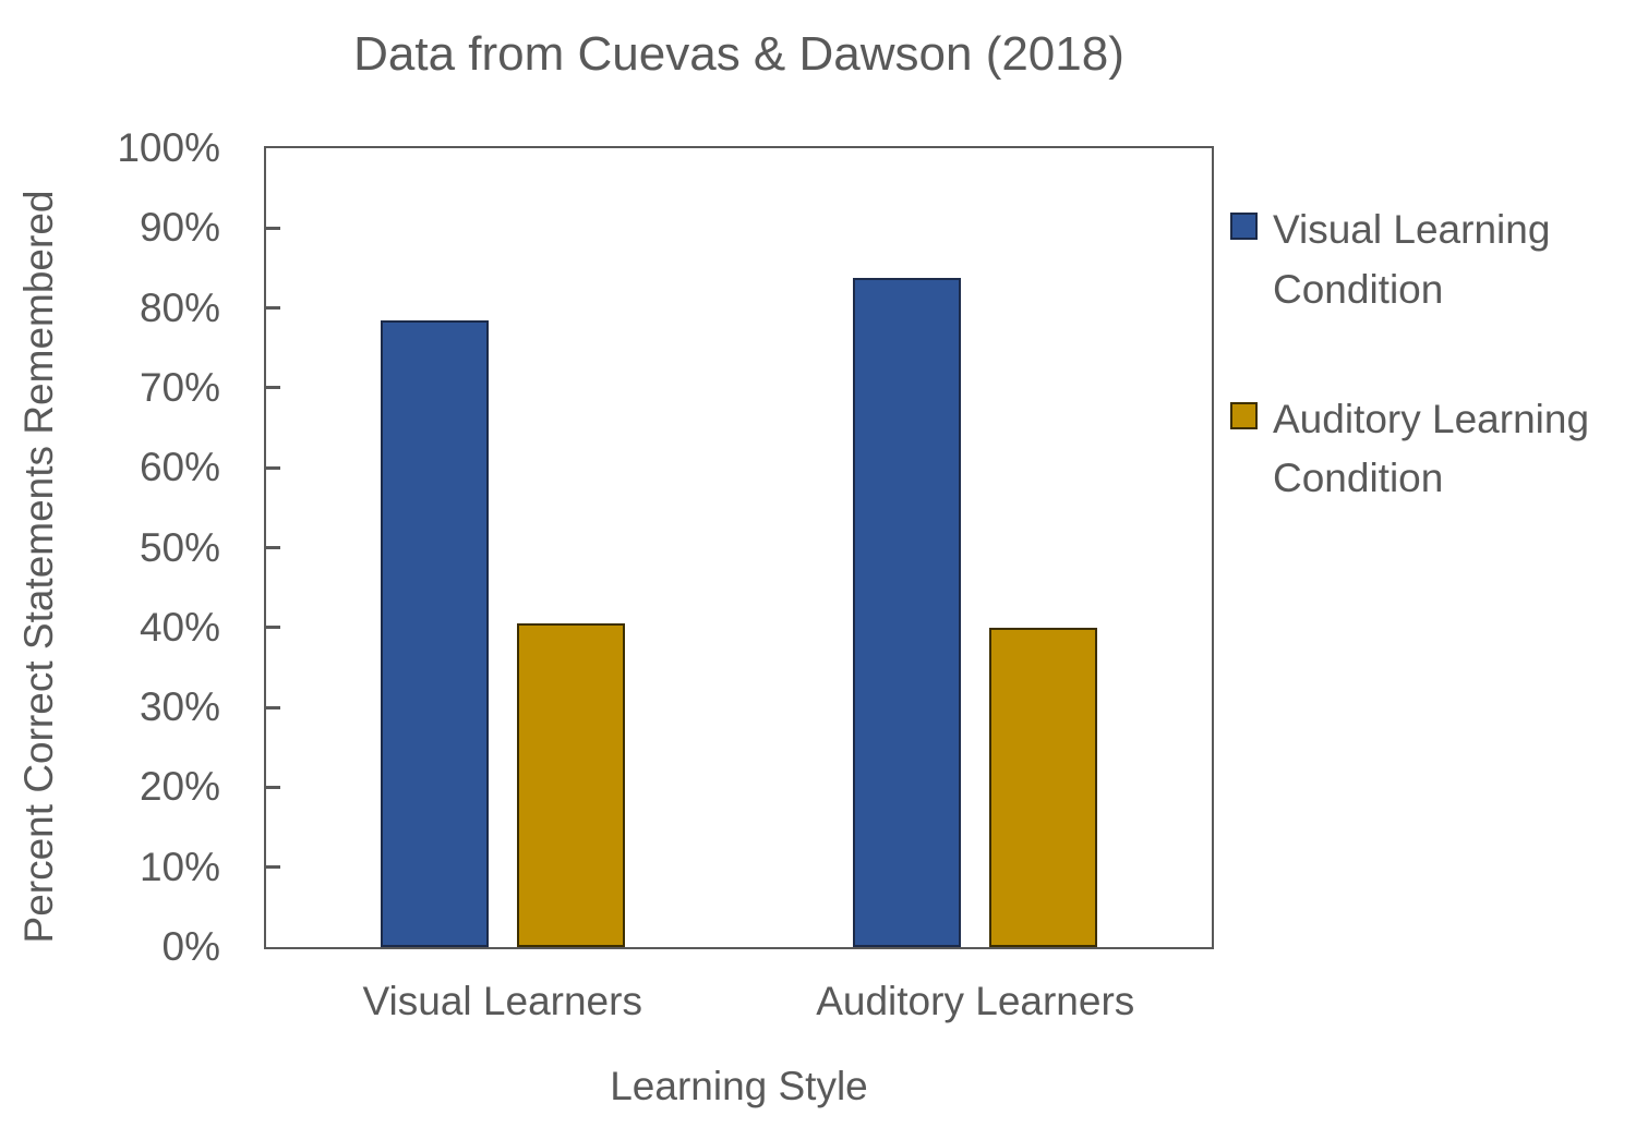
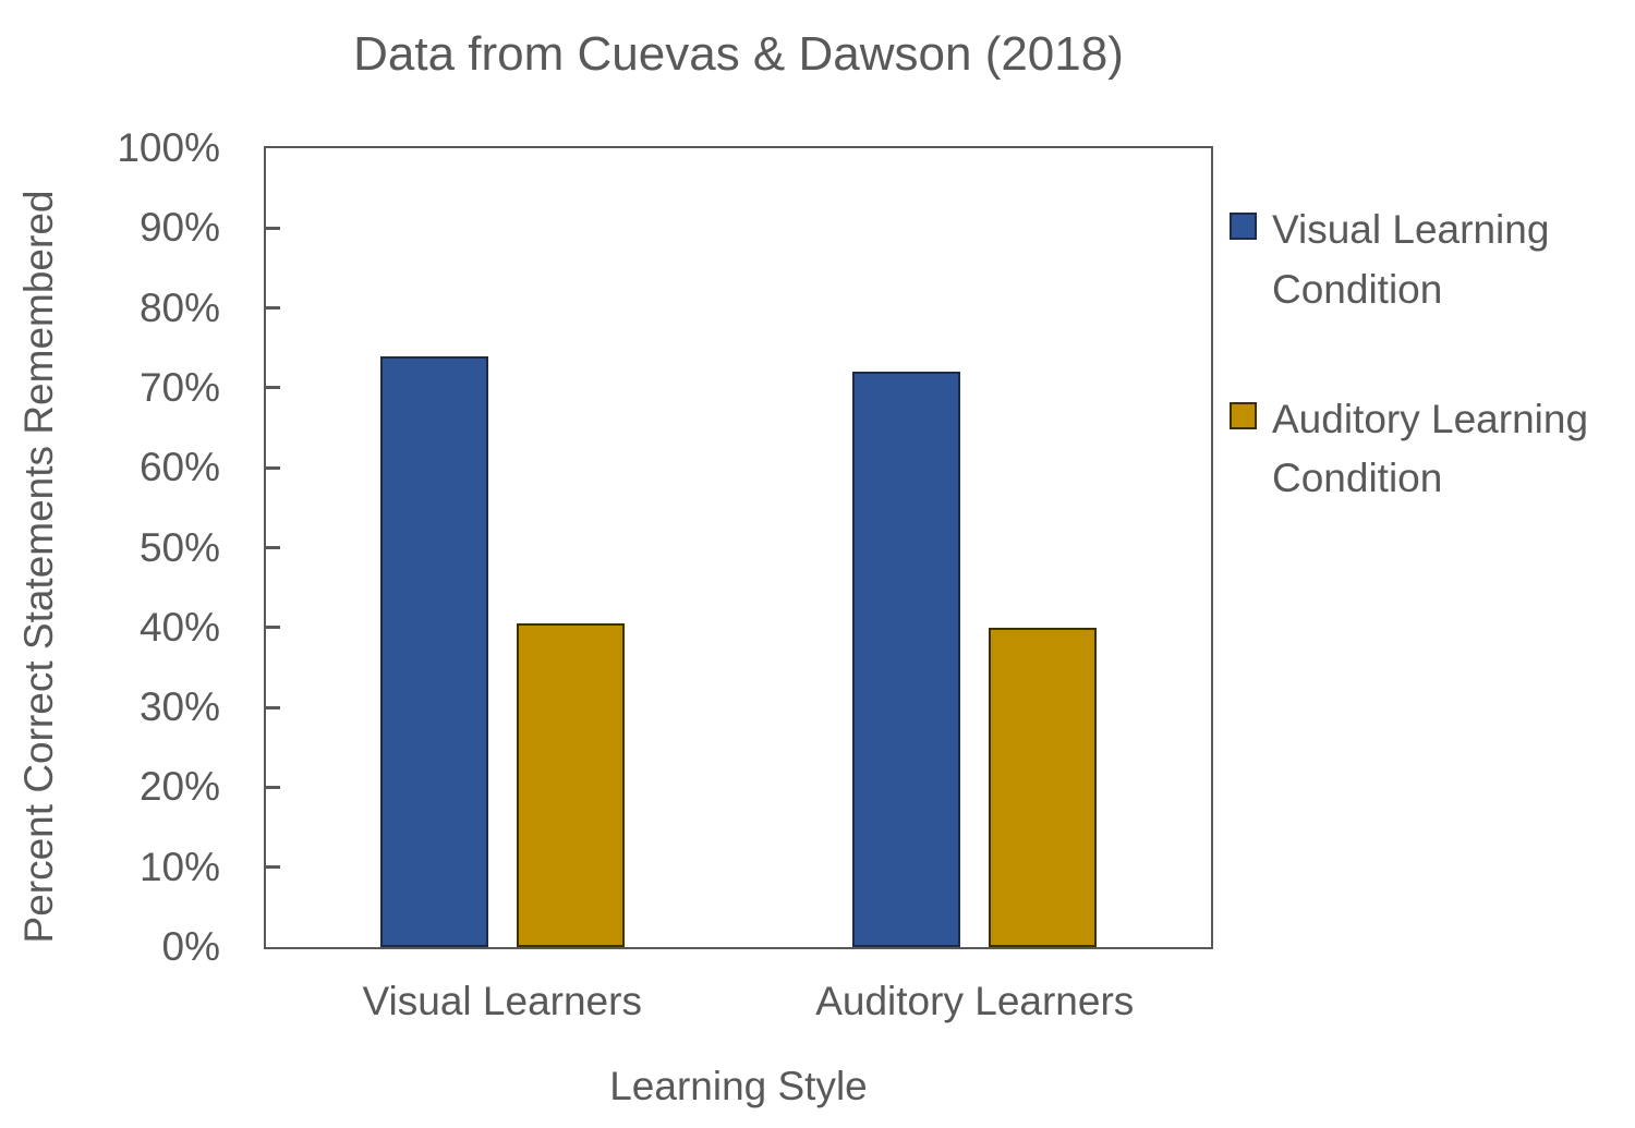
Visual Learning Condition/Visual Learners: 78% -> 74%
Visual Learning Condition/Auditory Learners: 84% -> 72%
